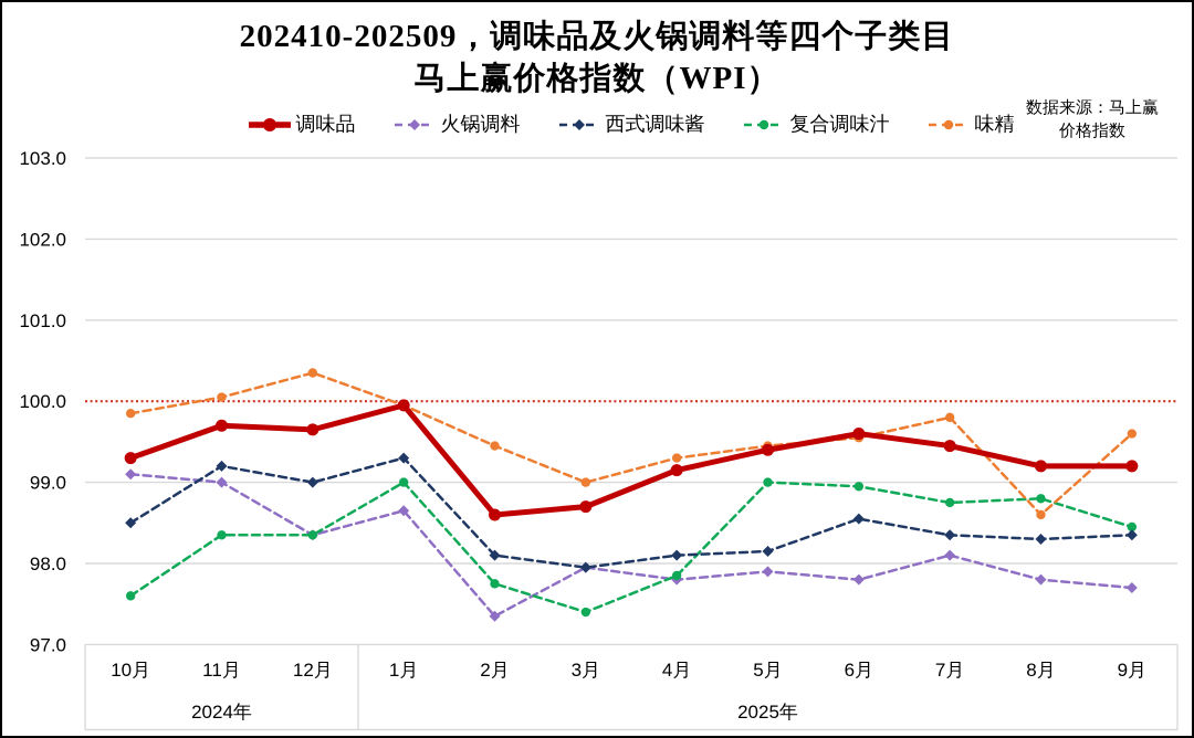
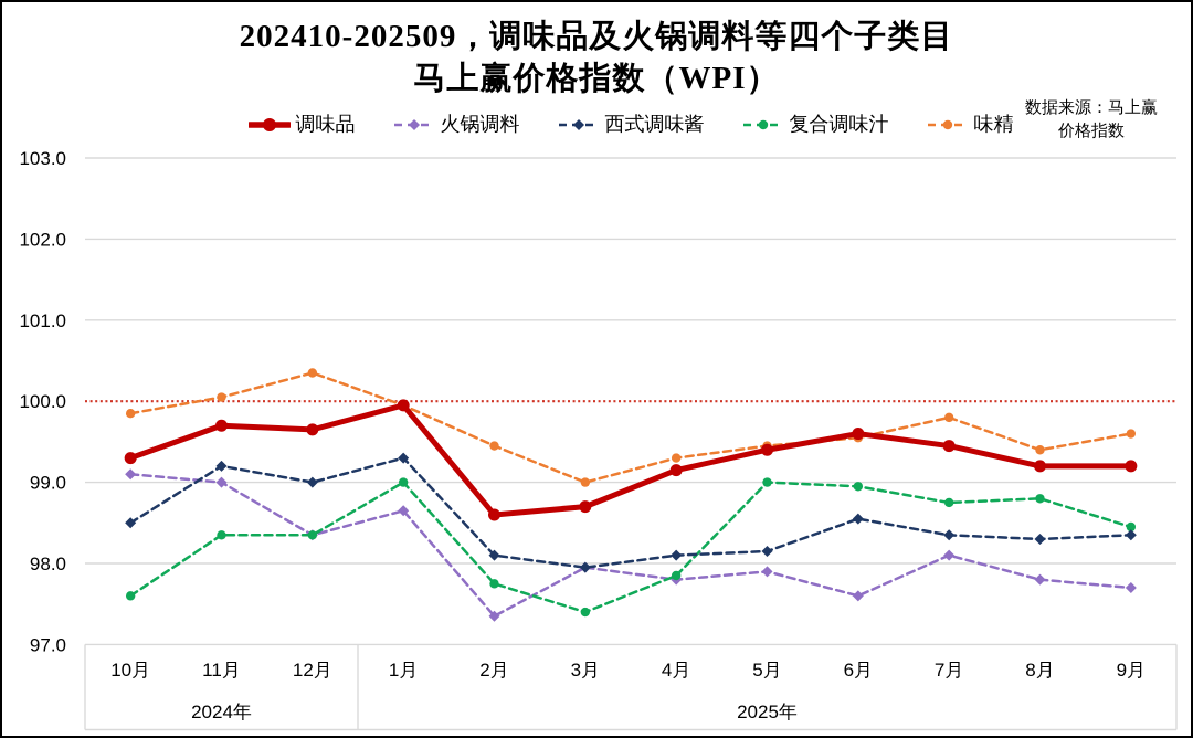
火锅调料/6月: 97.8 -> 97.6
味精/8月: 98.6 -> 99.4
